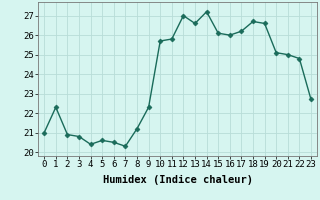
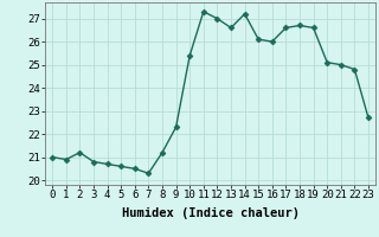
1: 22.3 -> 20.9
2: 20.9 -> 21.2
4: 20.4 -> 20.7
10: 25.7 -> 25.4
11: 25.8 -> 27.3
17: 26.2 -> 26.6
